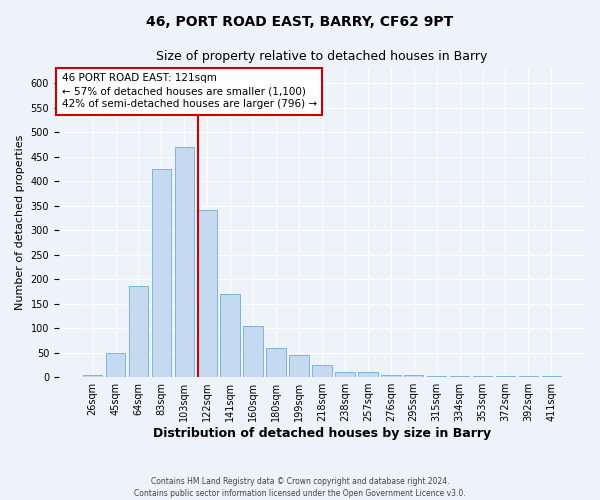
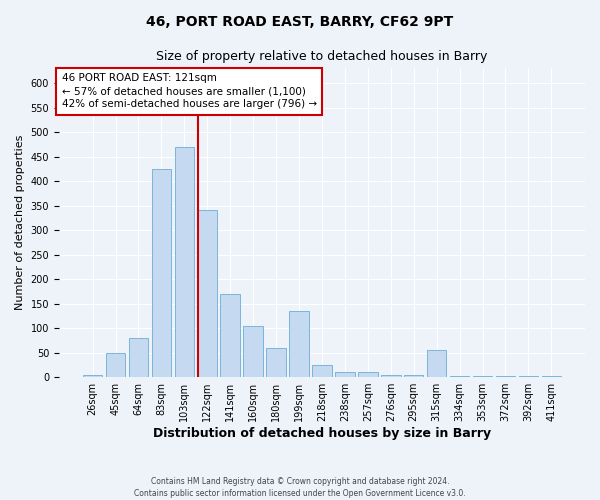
64sqm: 185 -> 80
199sqm: 45 -> 135
315sqm: 3 -> 55
